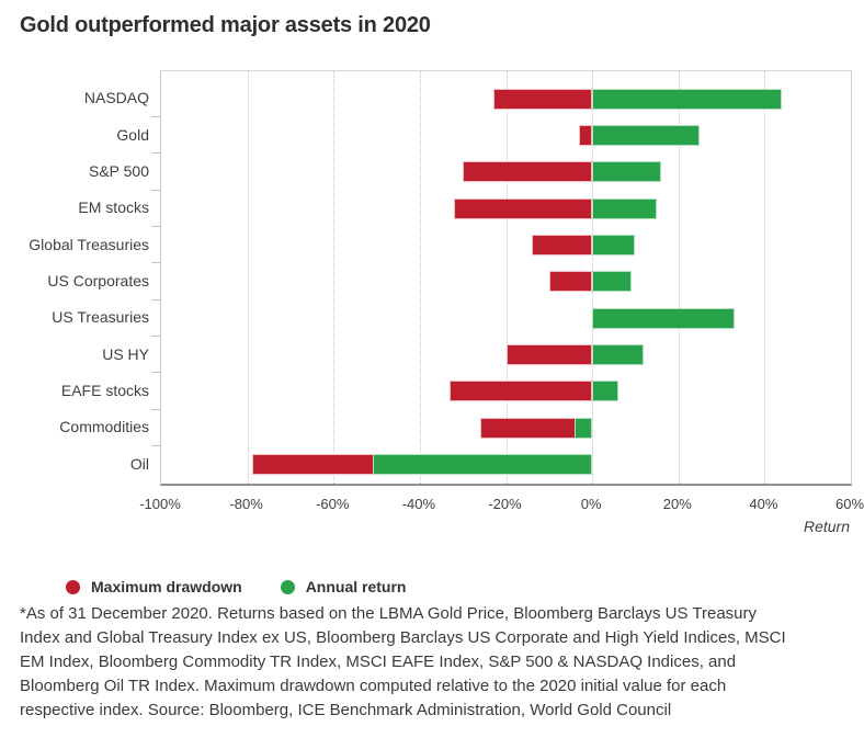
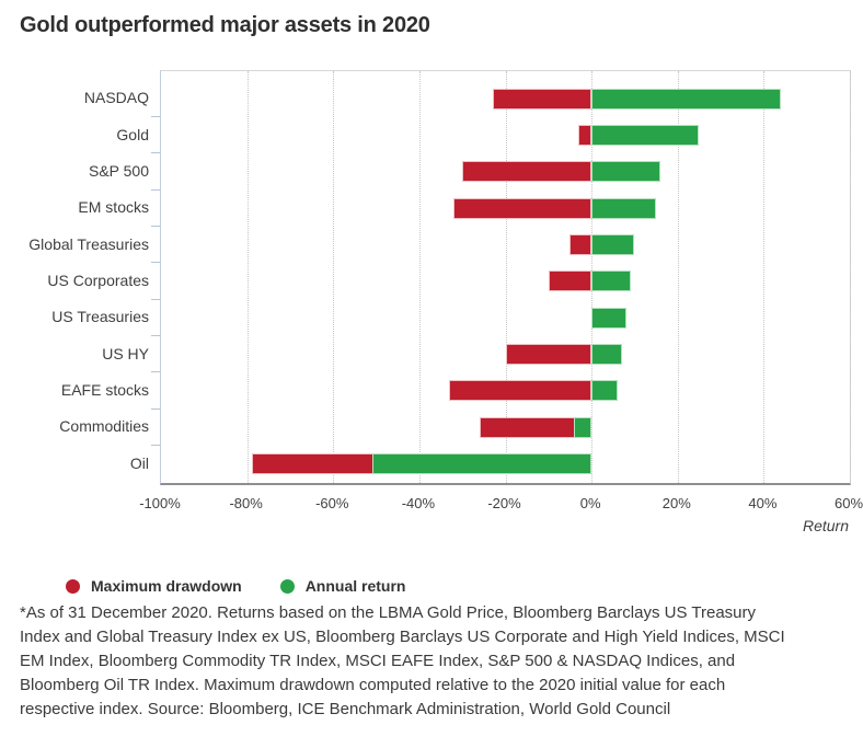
Maximum drawdown/Global Treasuries: -14% -> -5%
Annual return/US Treasuries: 33% -> 8%
Annual return/US HY: 12% -> 7%
